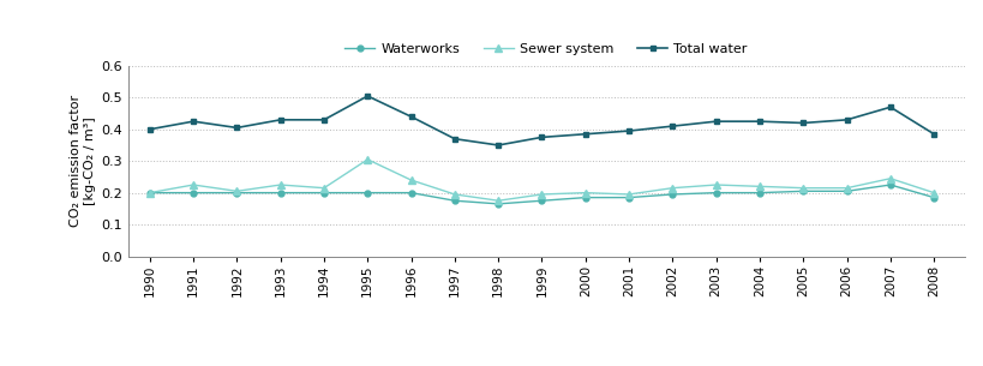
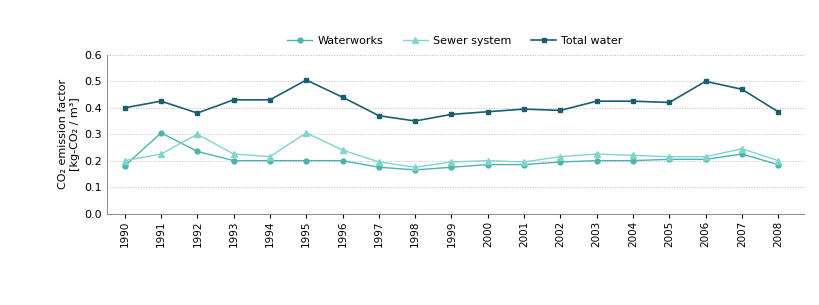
Waterworks/1990: 0.200 -> 0.180
Waterworks/1991: 0.200 -> 0.305
Waterworks/1992: 0.200 -> 0.235
Sewer system/1992: 0.205 -> 0.300
Total water/1992: 0.405 -> 0.380
Total water/2002: 0.410 -> 0.390
Total water/2006: 0.430 -> 0.500
